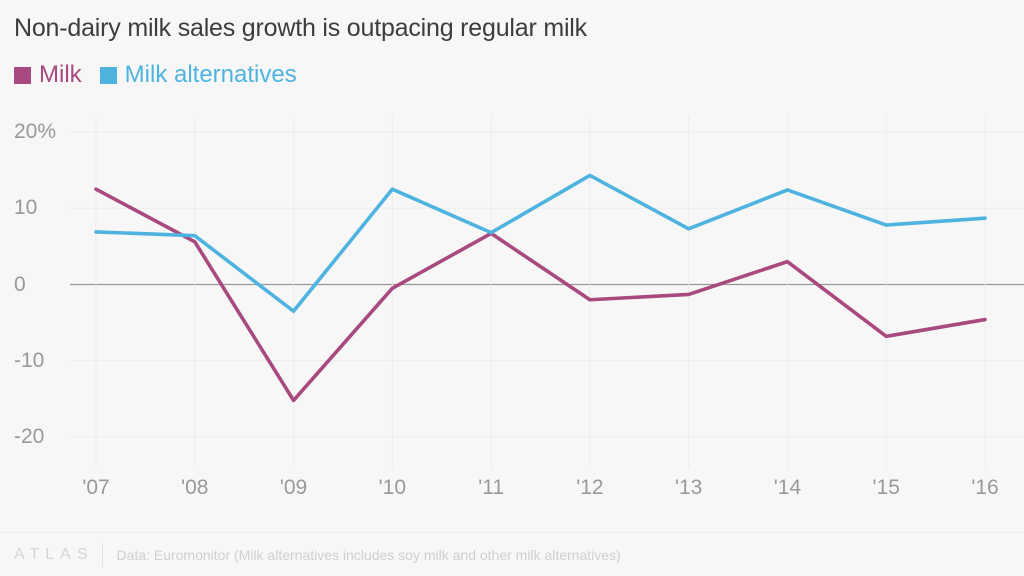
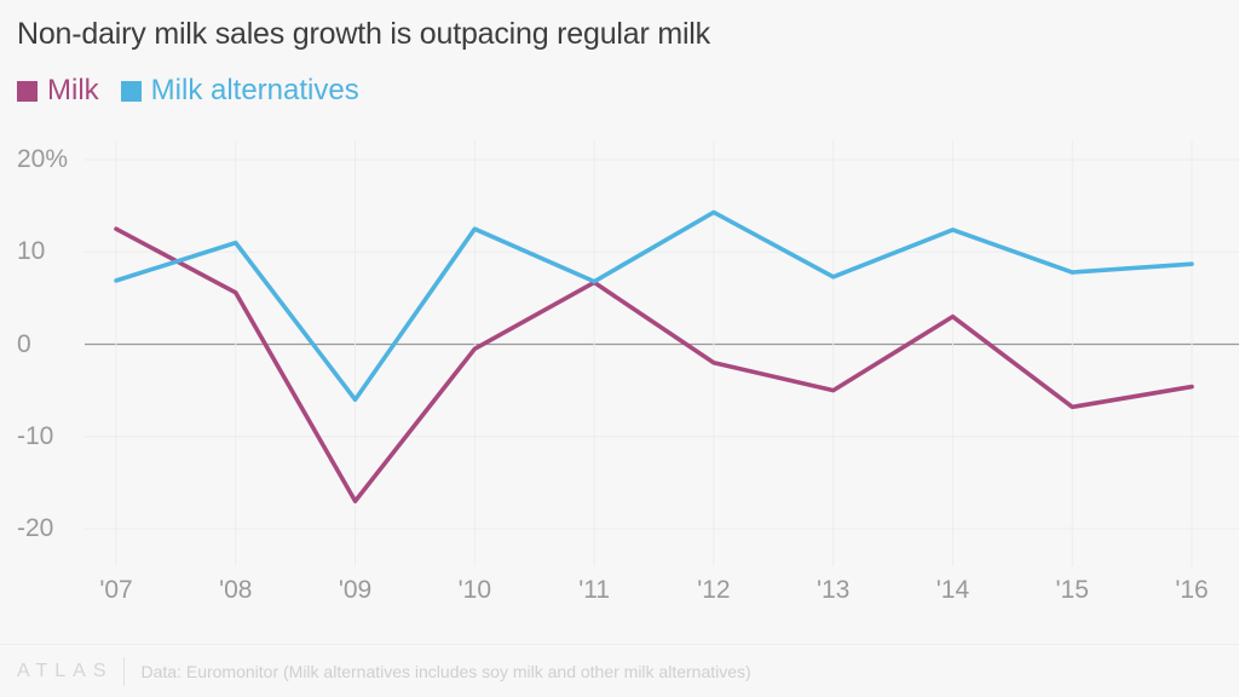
Milk alternatives/'08: 6% -> 11%
Milk/'09: -15% -> -17%
Milk alternatives/'09: -4% -> -6%
Milk/'13: -1% -> -5%
